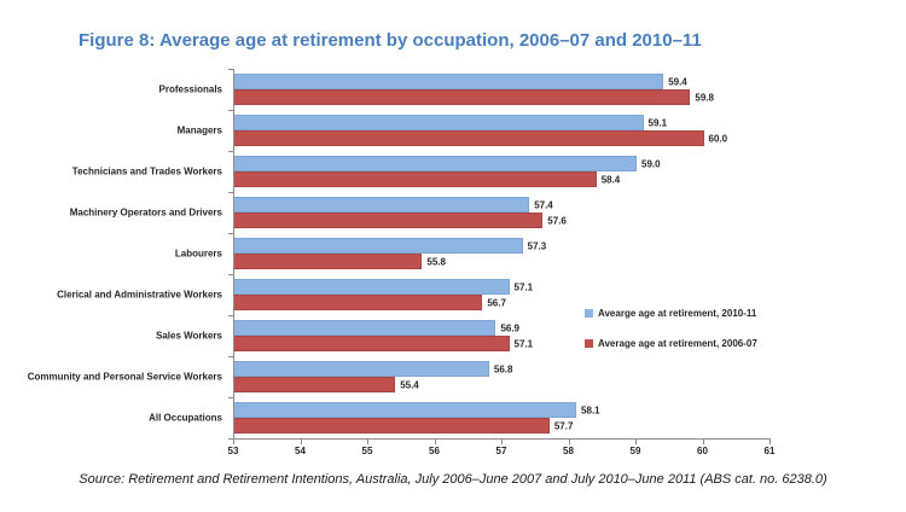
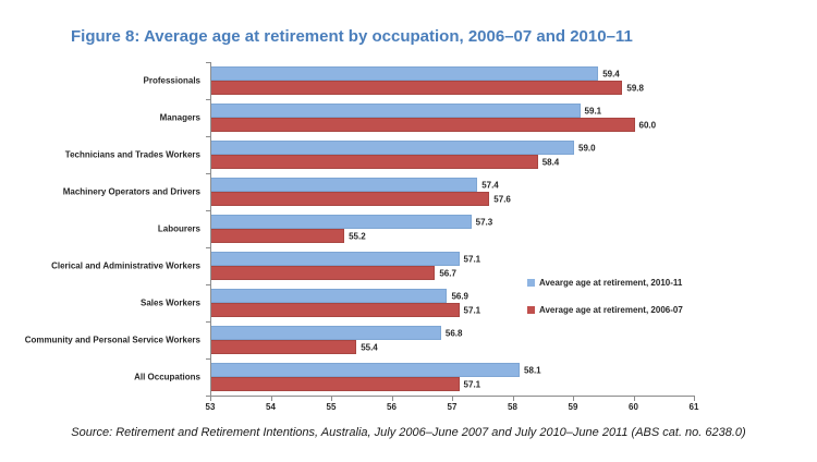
Average age at retirement, 2006-07/Labourers: 55.8 -> 55.2
Average age at retirement, 2006-07/All Occupations: 57.7 -> 57.1
